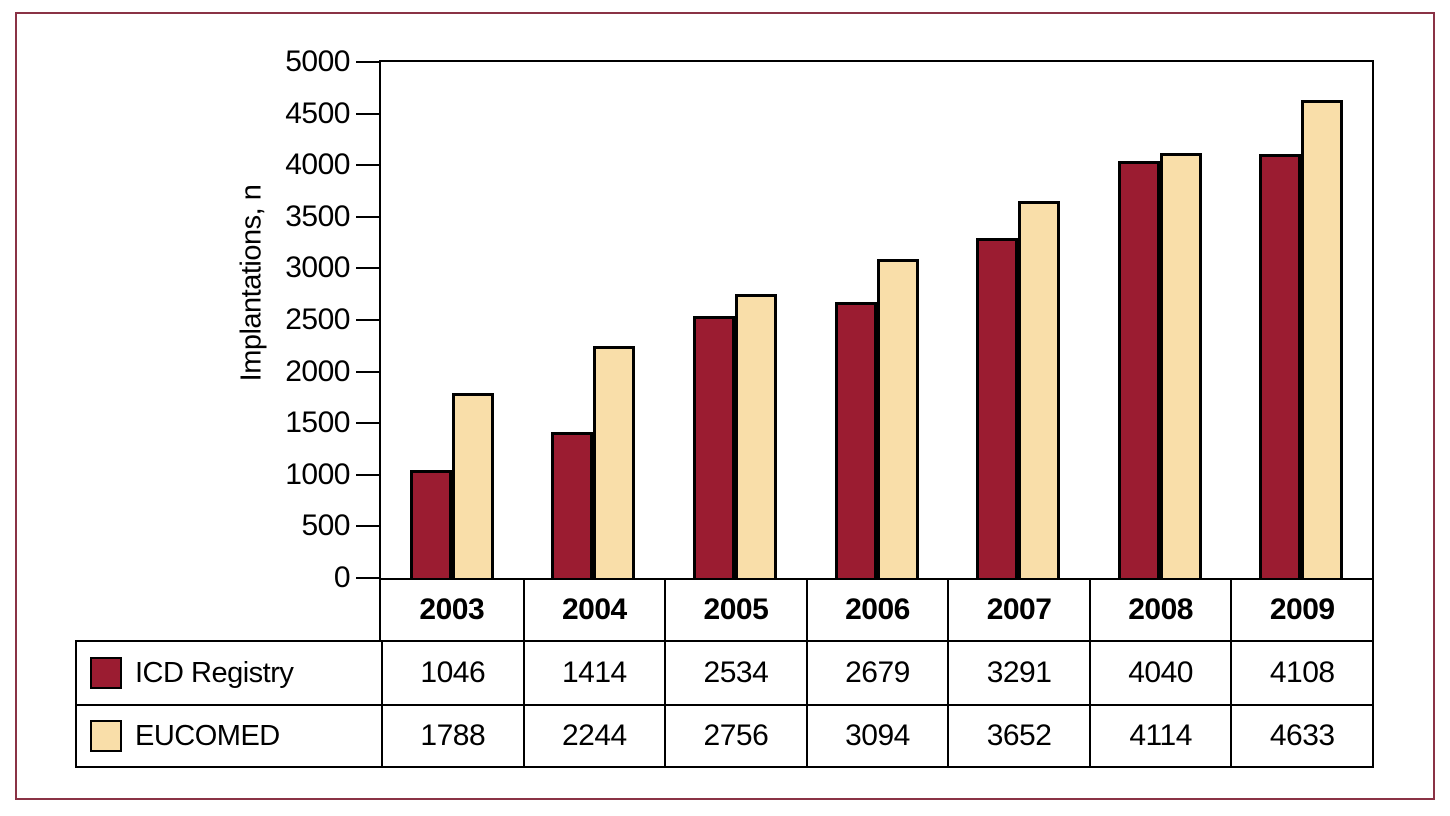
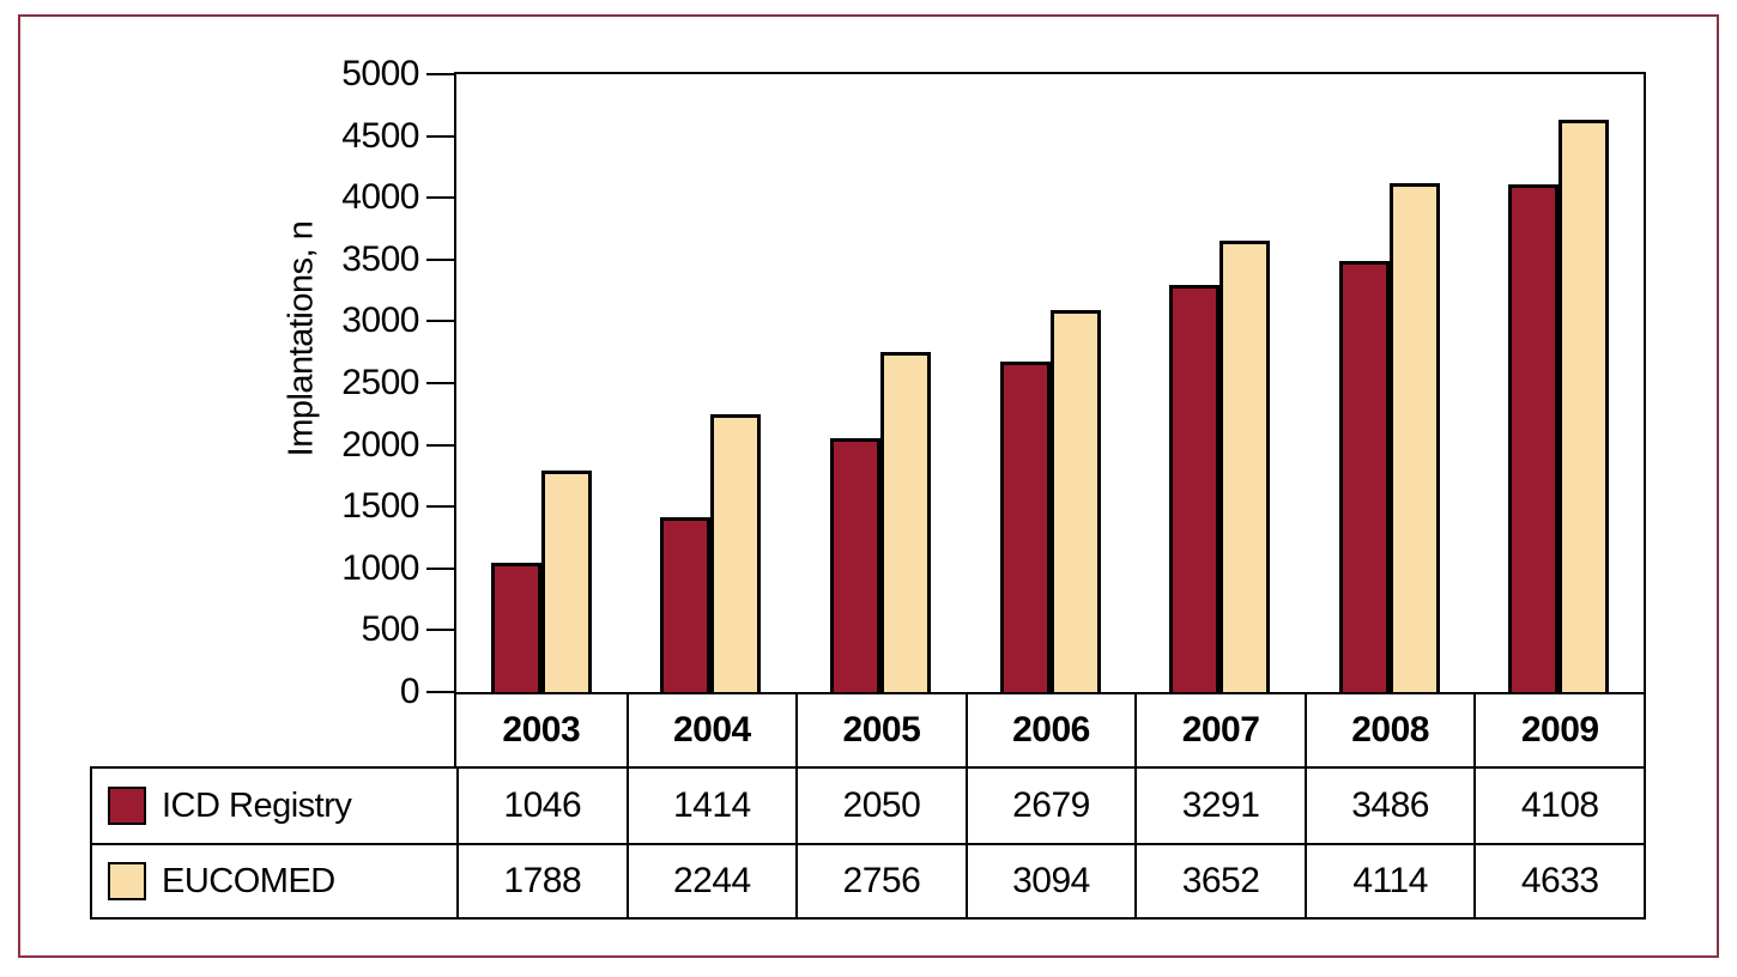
ICD Registry/2005: 2534 -> 2050
ICD Registry/2008: 4040 -> 3486
